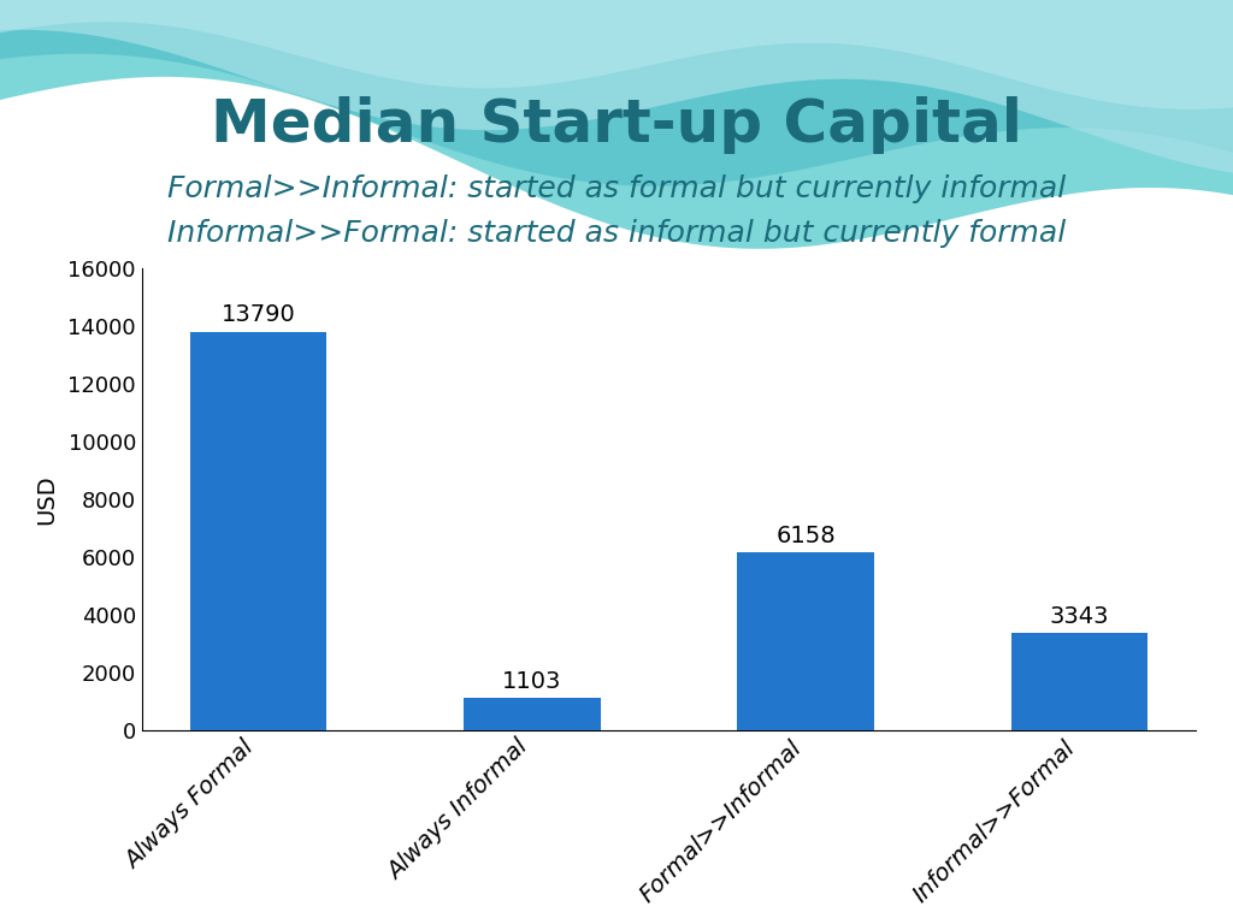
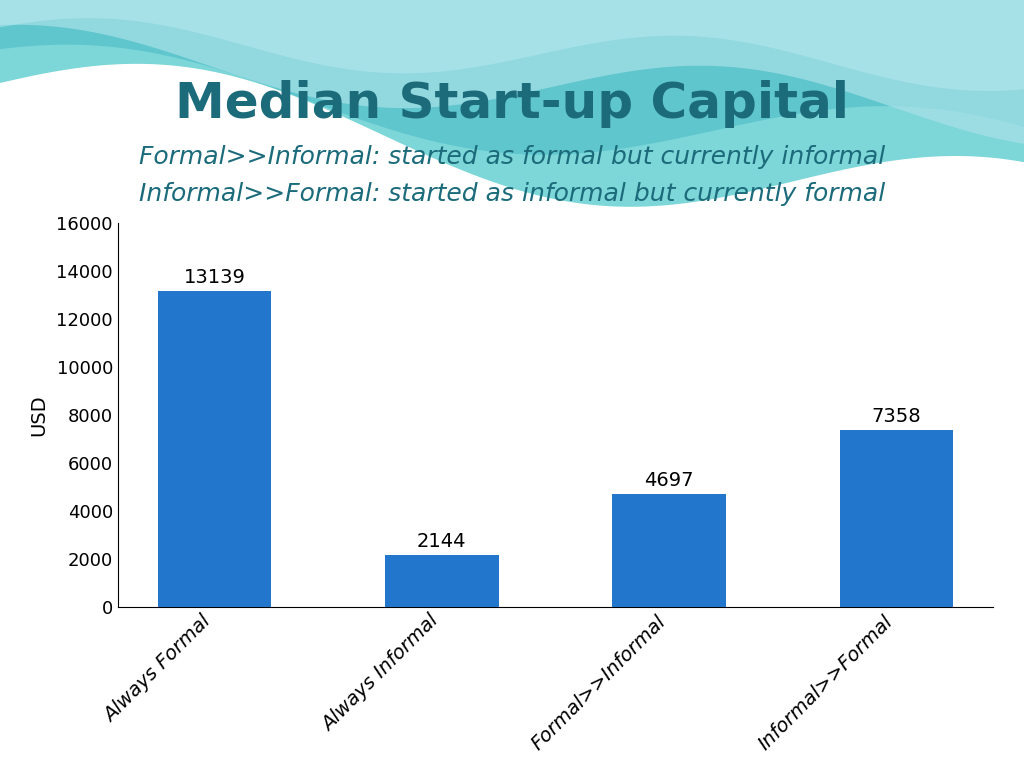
Always Formal: 13790 -> 13139
Always Informal: 1103 -> 2144
Formal>>Informal: 6158 -> 4697
Informal>>Formal: 3343 -> 7358
